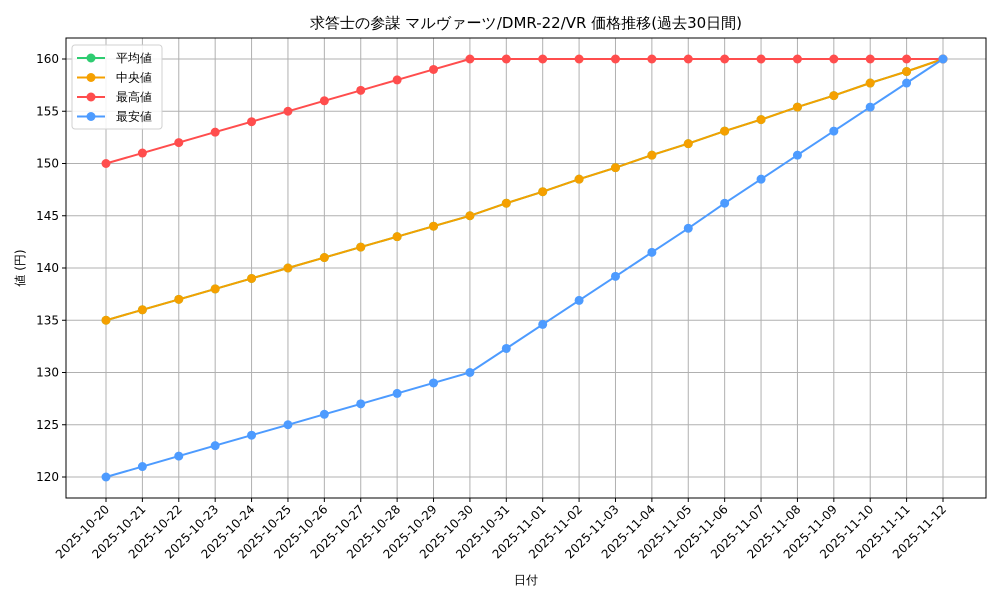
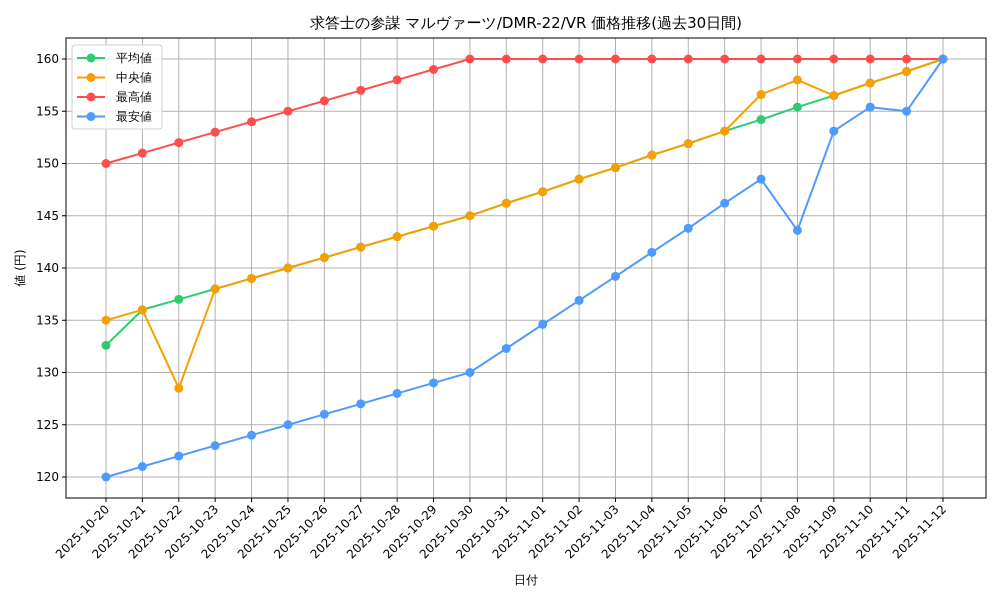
平均値/2025-10-20: 135.0 -> 132.6
中央値/2025-10-22: 137.0 -> 128.5
中央値/2025-11-07: 154.2 -> 156.6
中央値/2025-11-08: 155.4 -> 158.0
最安値/2025-11-08: 150.8 -> 143.6
最安値/2025-11-11: 157.7 -> 155.0
